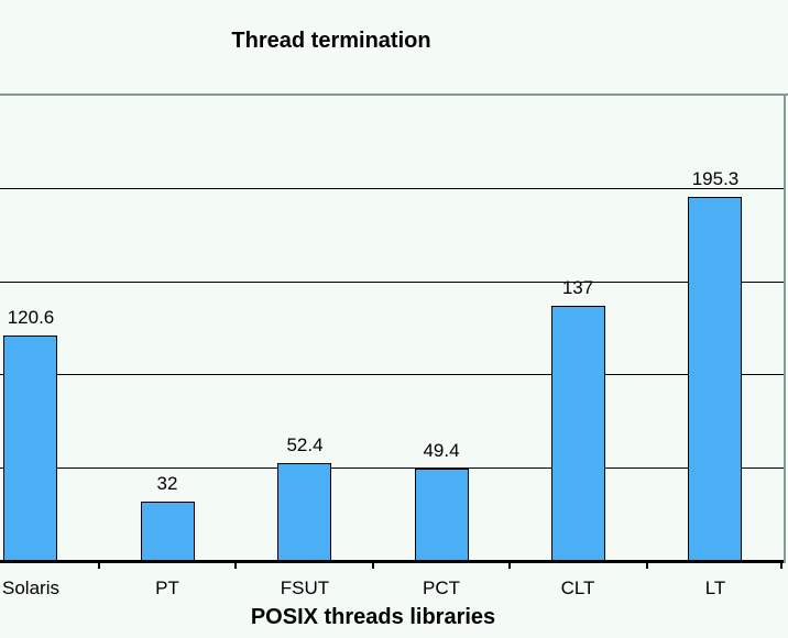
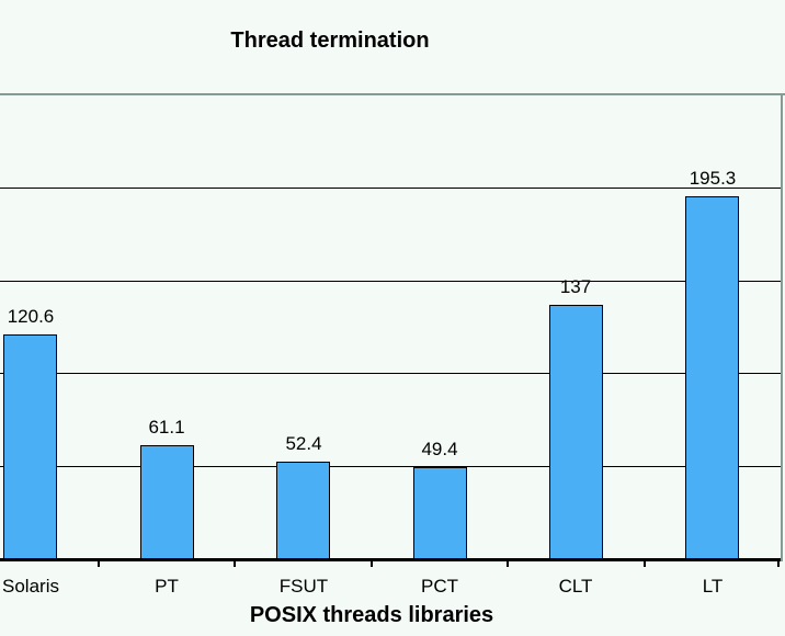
PT: 32 -> 61.1
